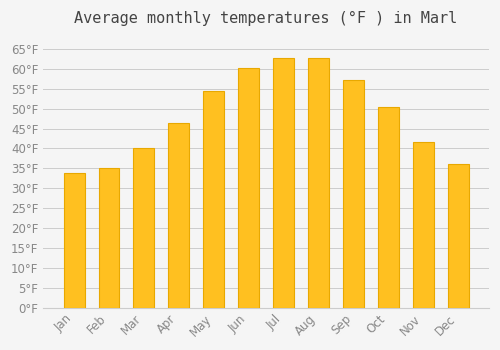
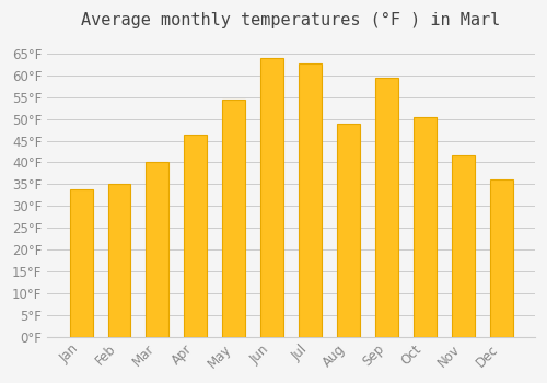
Jun: 60.1°F -> 64.0°F
Aug: 62.8°F -> 49.0°F
Sep: 57.2°F -> 59.5°F
